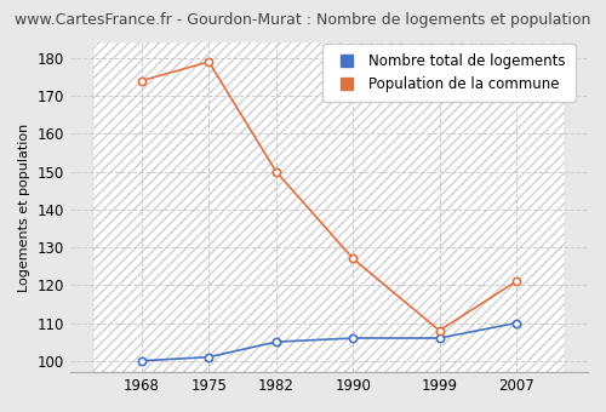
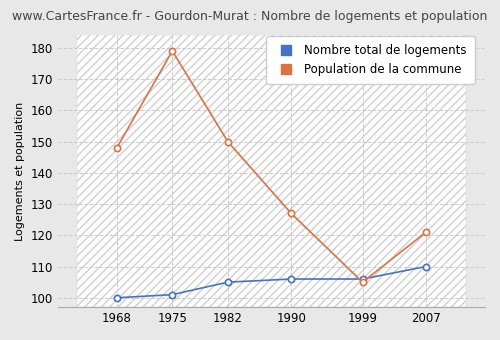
Population de la commune/1968: 174 -> 148
Population de la commune/1999: 108 -> 105
